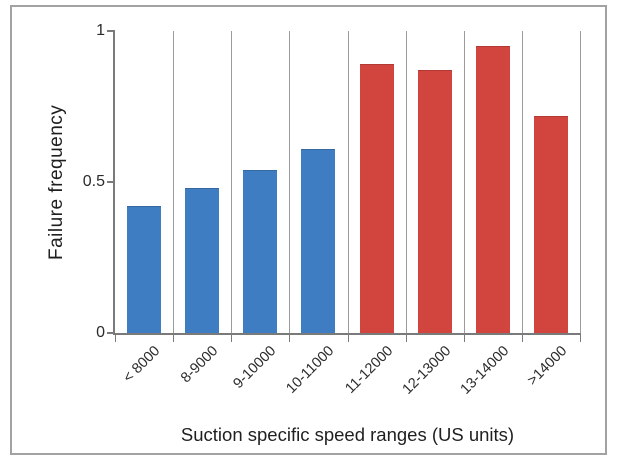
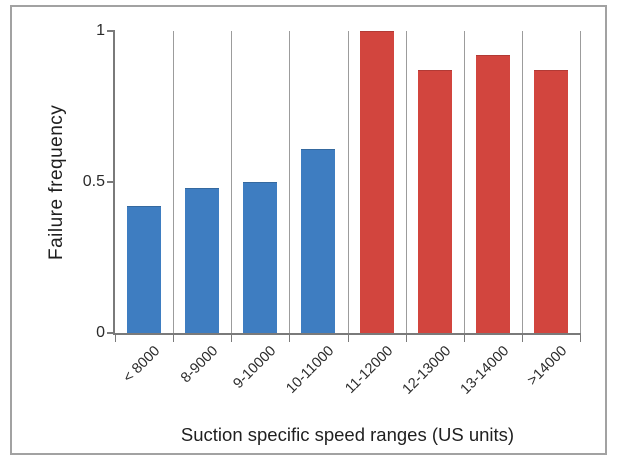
9-10000: 0.54 -> 0.50
11-12000: 0.89 -> 1.00
13-14000: 0.95 -> 0.92
>14000: 0.72 -> 0.87
